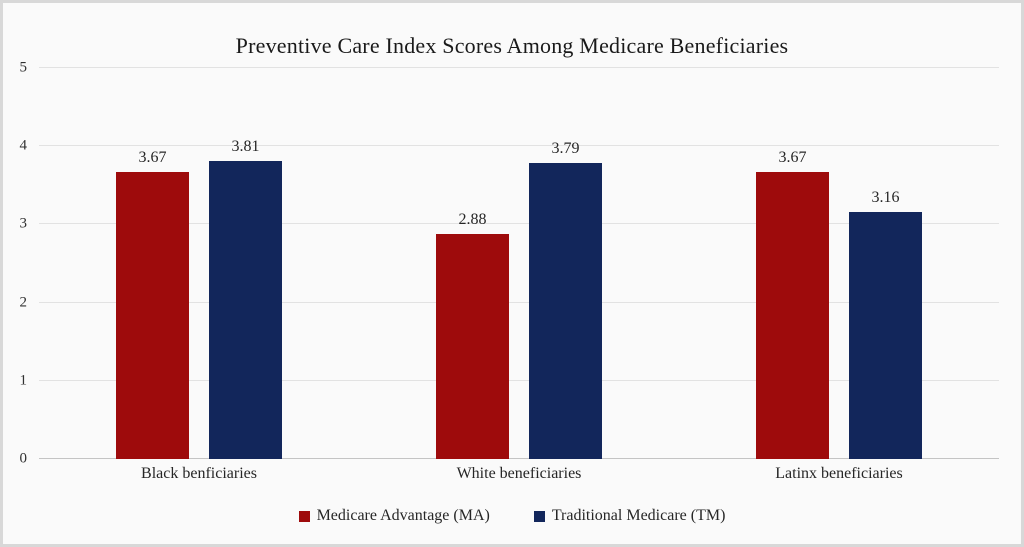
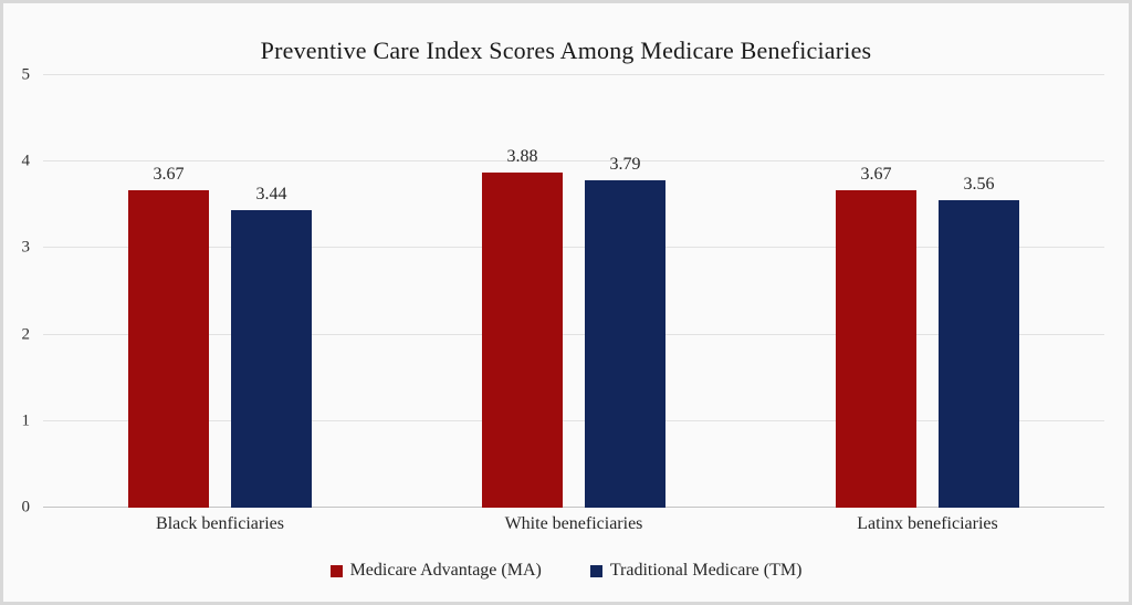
Traditional Medicare (TM)/Black benficiaries: 3.81 -> 3.44
Medicare Advantage (MA)/White beneficiaries: 2.88 -> 3.88
Traditional Medicare (TM)/Latinx beneficiaries: 3.16 -> 3.56
